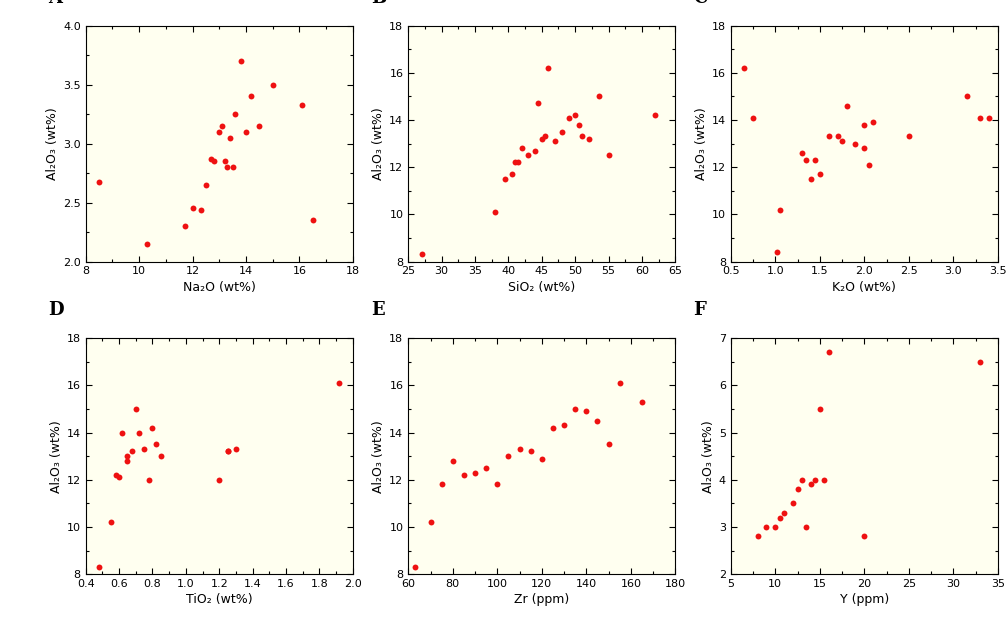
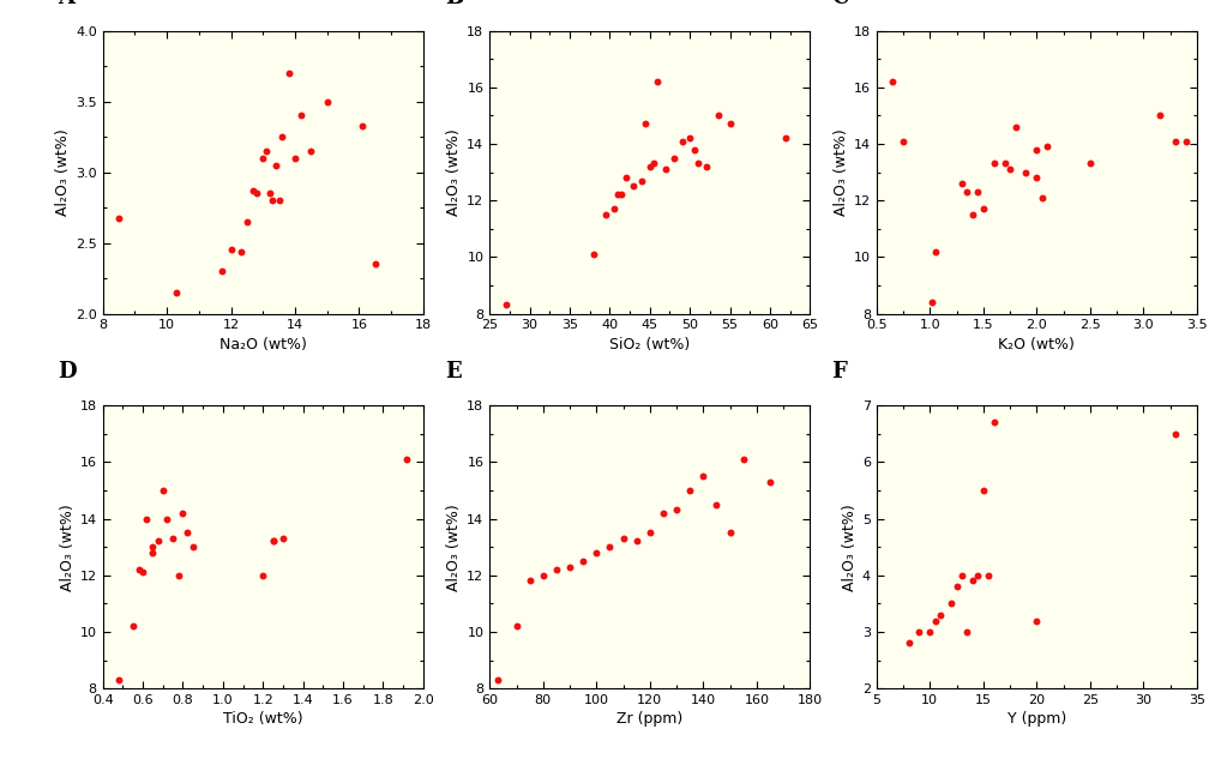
55: 12.5 -> 14.7
80: 12.8 -> 12.0
100: 11.8 -> 12.8
120: 12.9 -> 13.5
140: 14.9 -> 15.5
20: 2.8 -> 3.2
